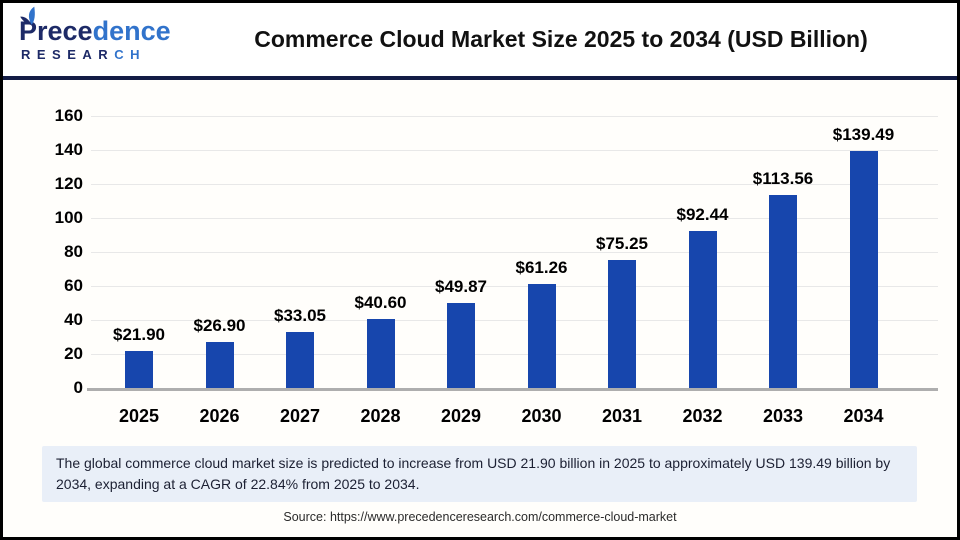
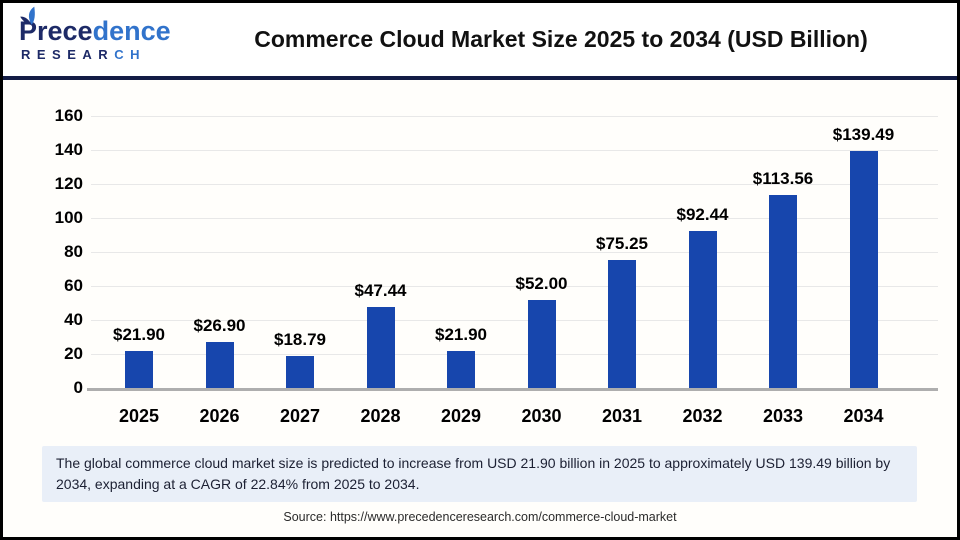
2027: $33.05 -> $18.79
2028: $40.60 -> $47.44
2029: $49.87 -> $21.90
2030: $61.26 -> $52.00
